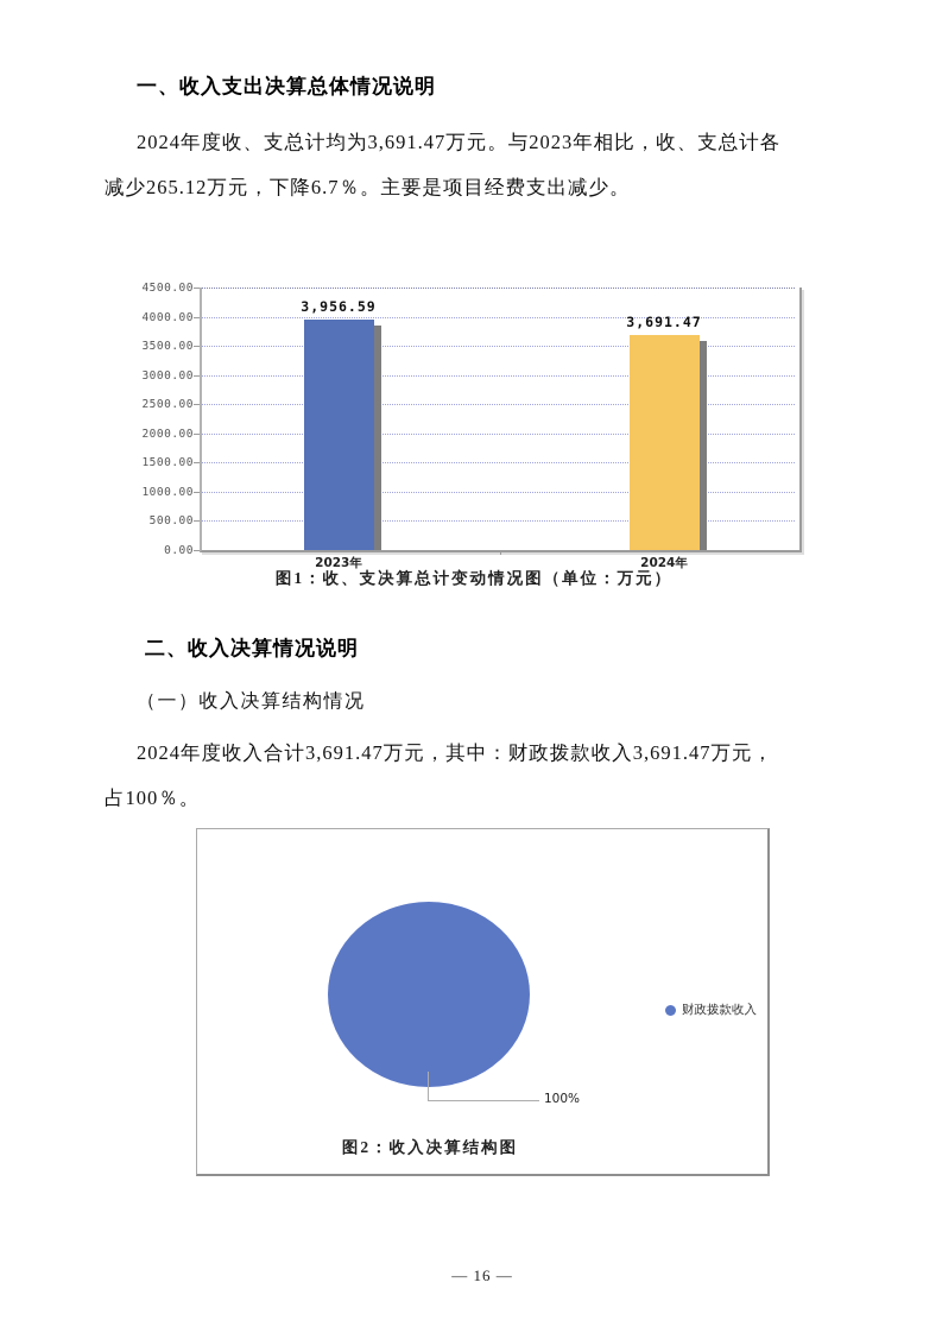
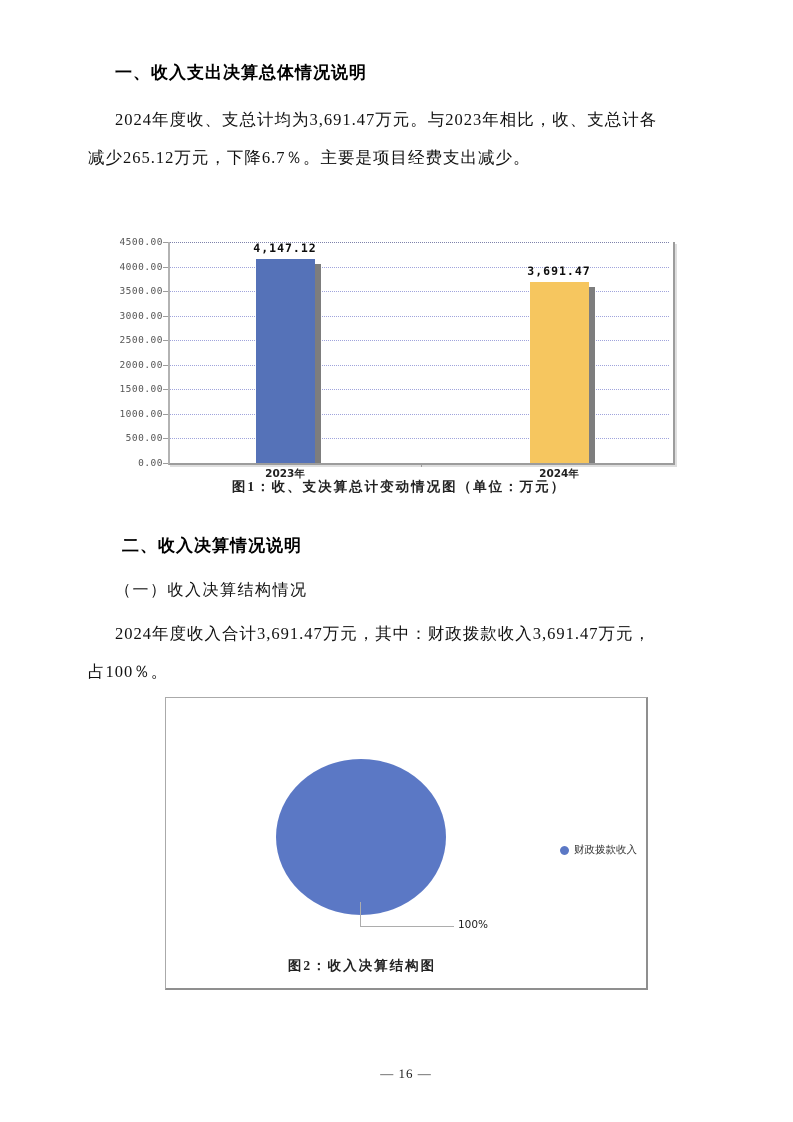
图1：收、支决算总计变动情况图（单位：万元）/2023年: 3,956.59 -> 4,147.12
